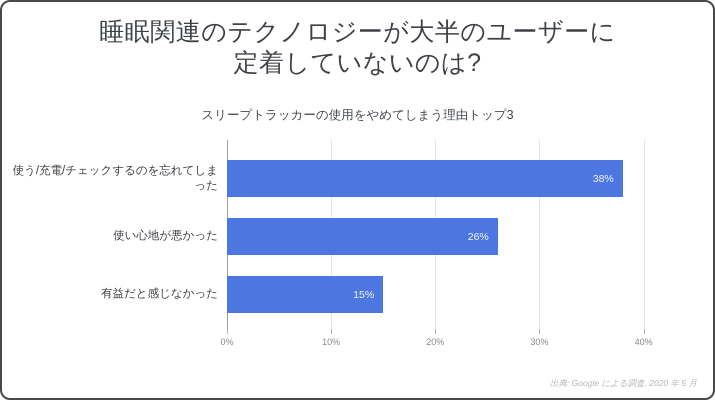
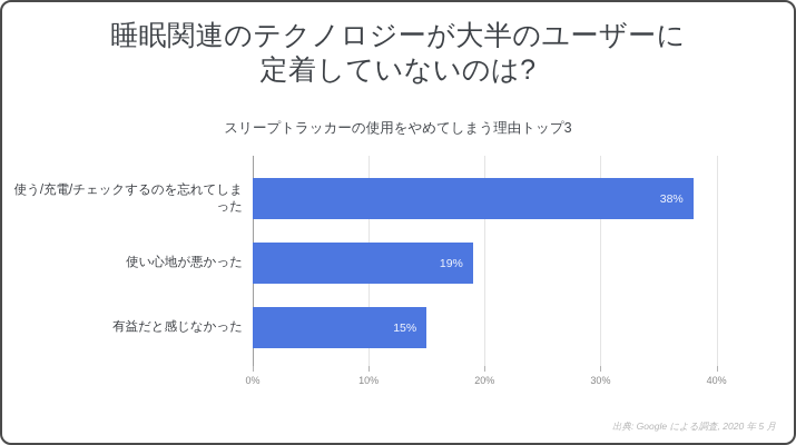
使い心地が悪かった: 26% -> 19%
